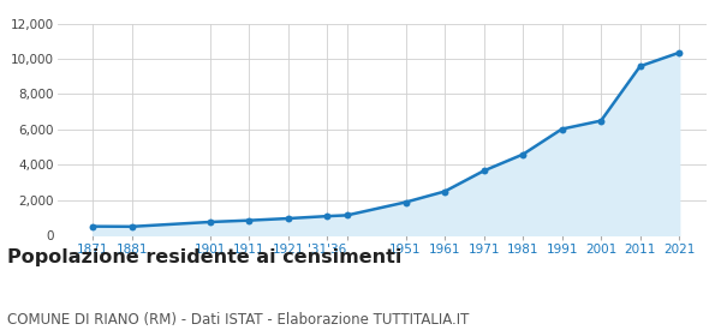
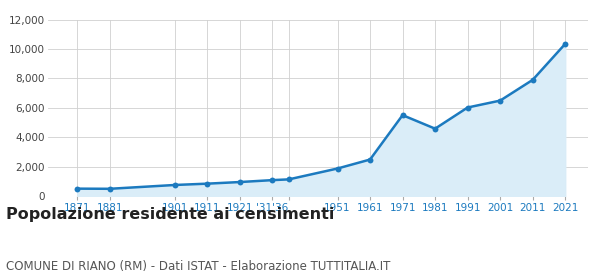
1971: 3,600 -> 5,500
2011: 9,600 -> 7,900
